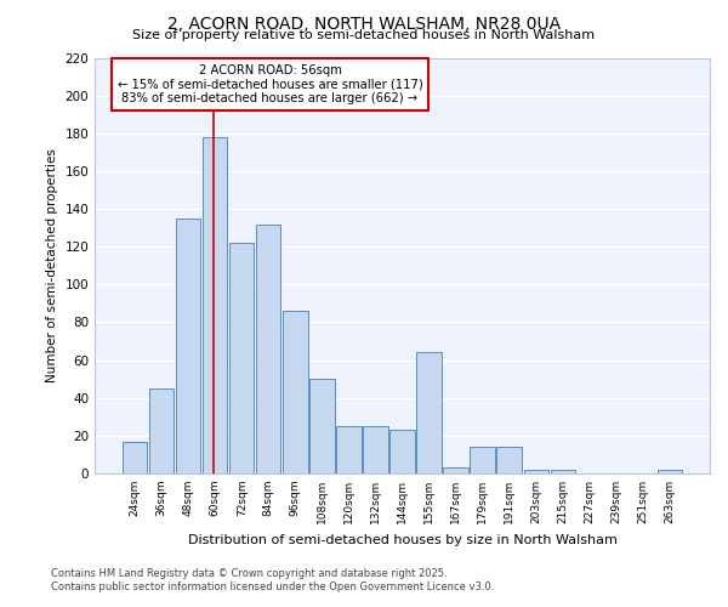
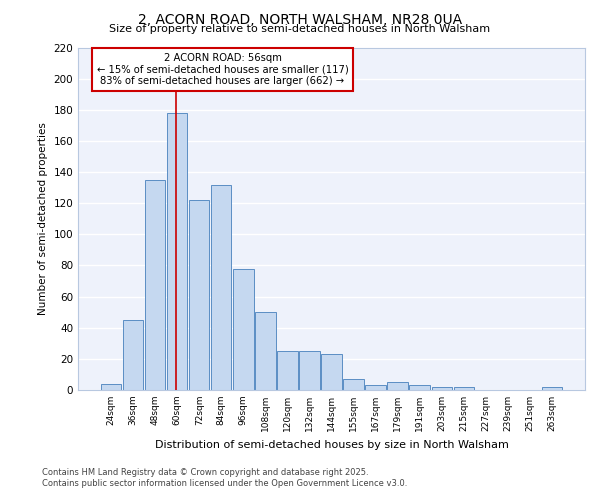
24sqm: 17 -> 4
96sqm: 86 -> 78
155sqm: 64 -> 7
179sqm: 14 -> 5
191sqm: 14 -> 3
